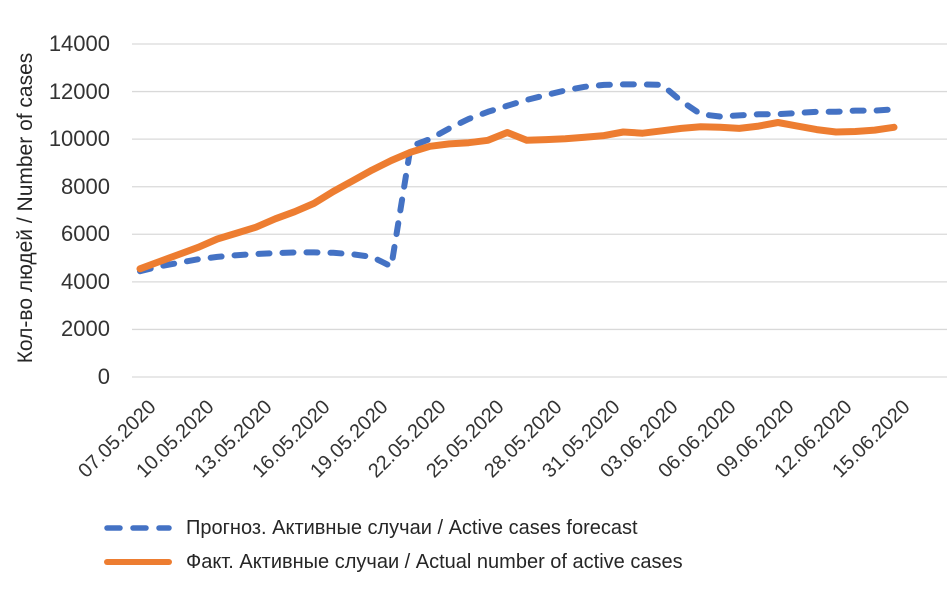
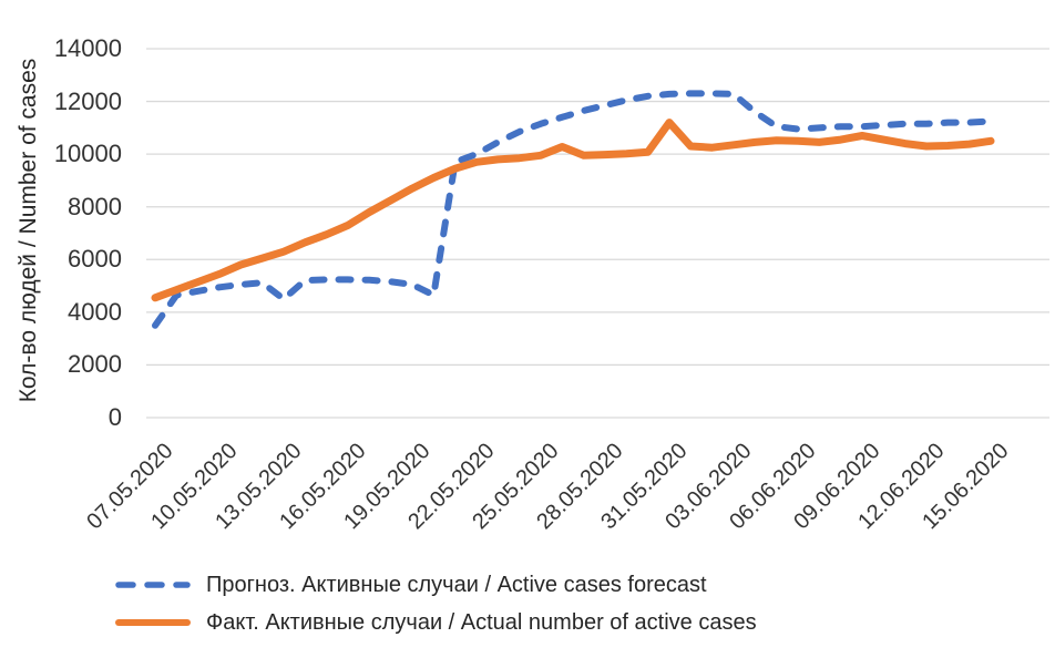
Прогноз. Активные случаи / Active cases forecast/07.05.2020: 4400 -> 3500
Прогноз. Активные случаи / Active cases forecast/13.05.2020: 5200 -> 4500
Факт. Активные случаи / Actual number of active cases/31.05.2020: 10200 -> 11200
